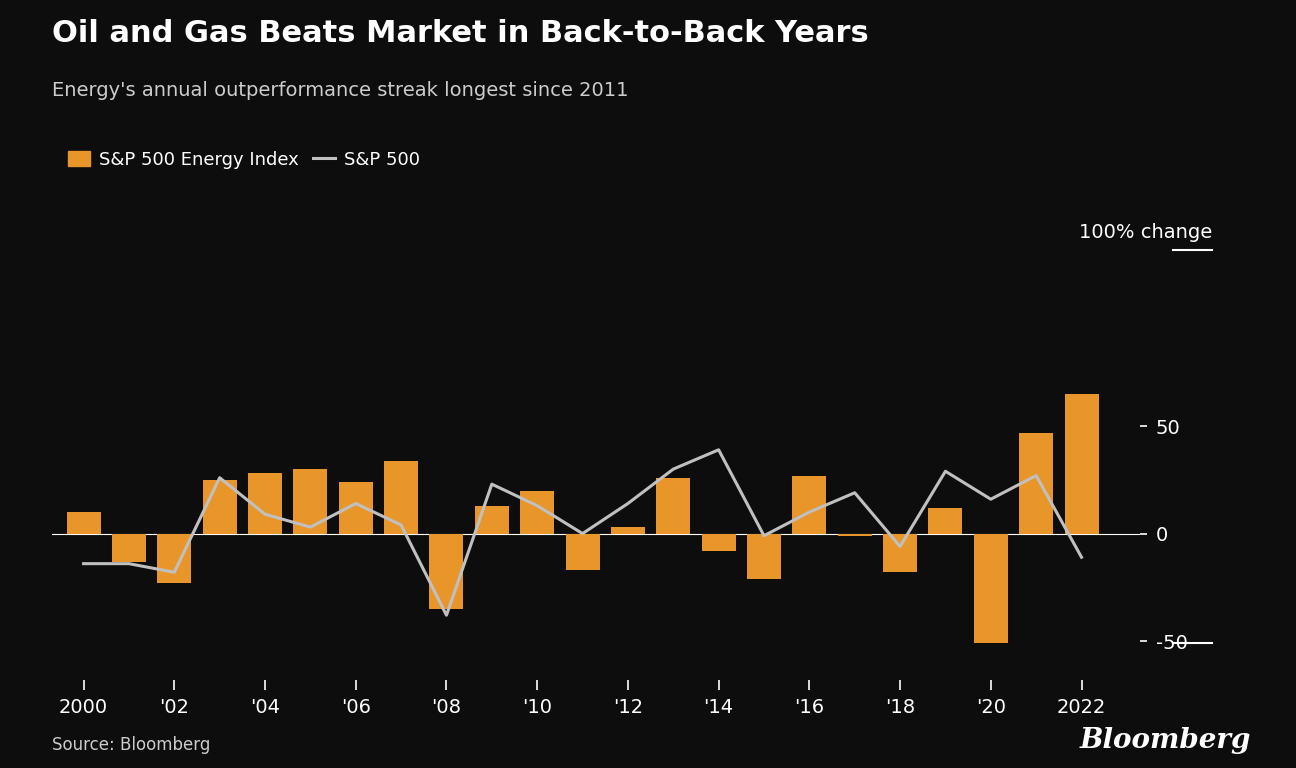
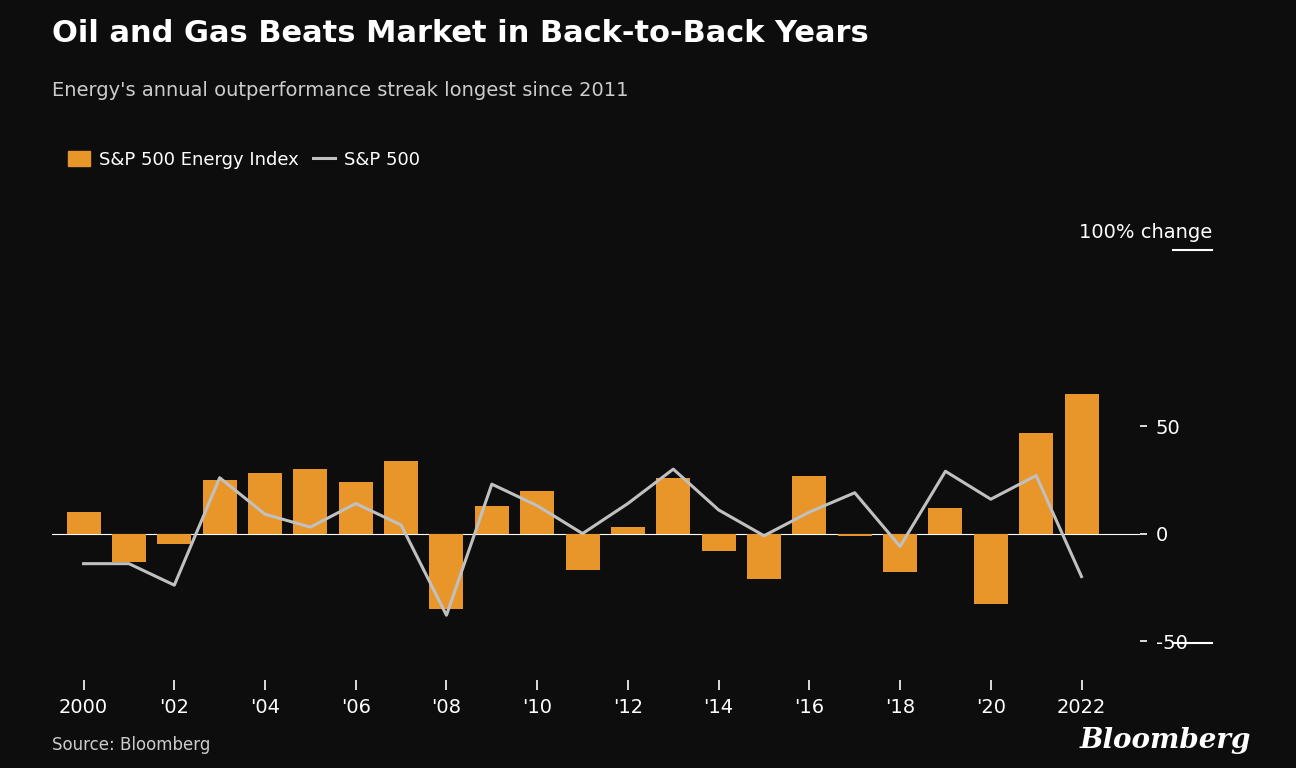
S&P 500 Energy Index/'02: -23 -> -5
S&P 500/'02: -18 -> -24
S&P 500/'14: 39 -> 11
S&P 500 Energy Index/'20: -51 -> -33
S&P 500/2022: -11 -> -20
